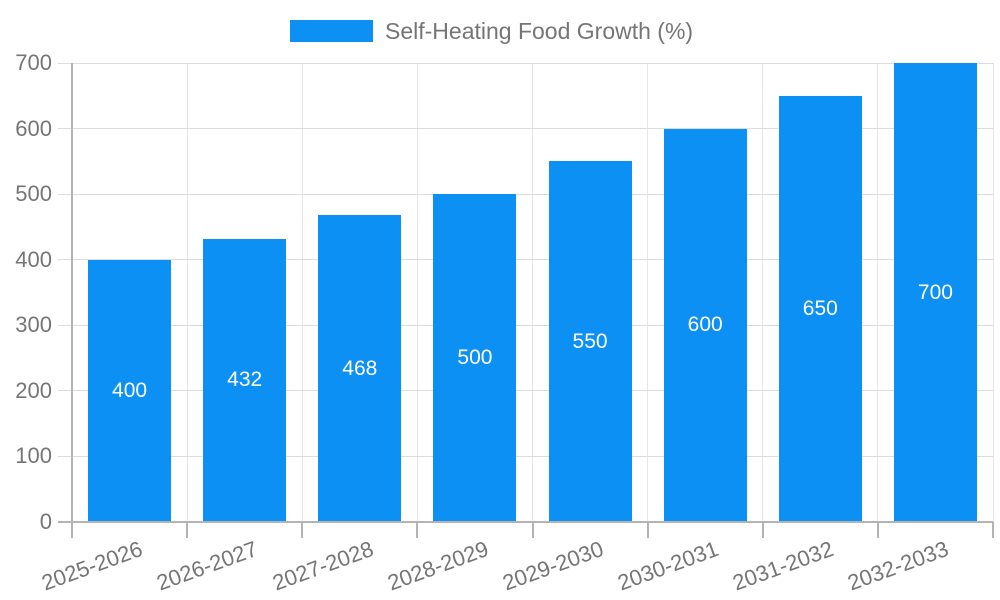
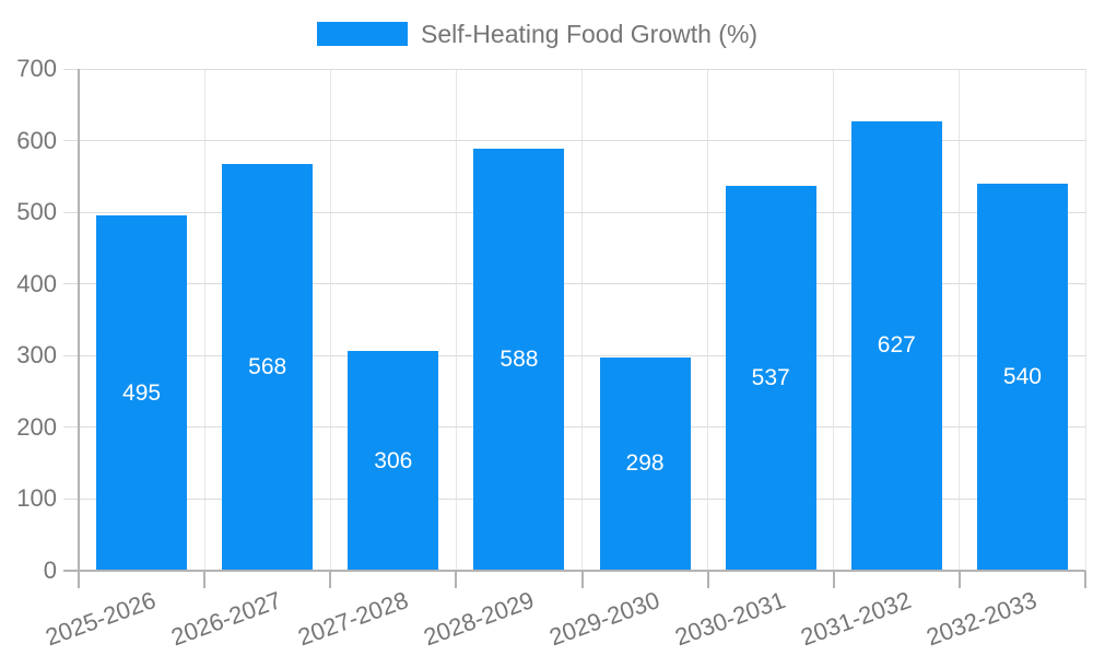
2025-2026: 400 -> 495
2026-2027: 432 -> 568
2027-2028: 468 -> 306
2028-2029: 500 -> 588
2029-2030: 550 -> 298
2030-2031: 600 -> 537
2031-2032: 650 -> 627
2032-2033: 700 -> 540
